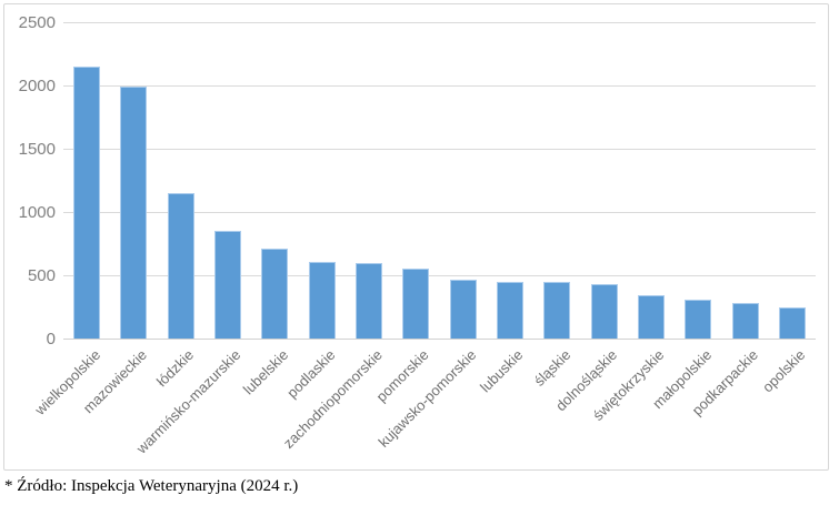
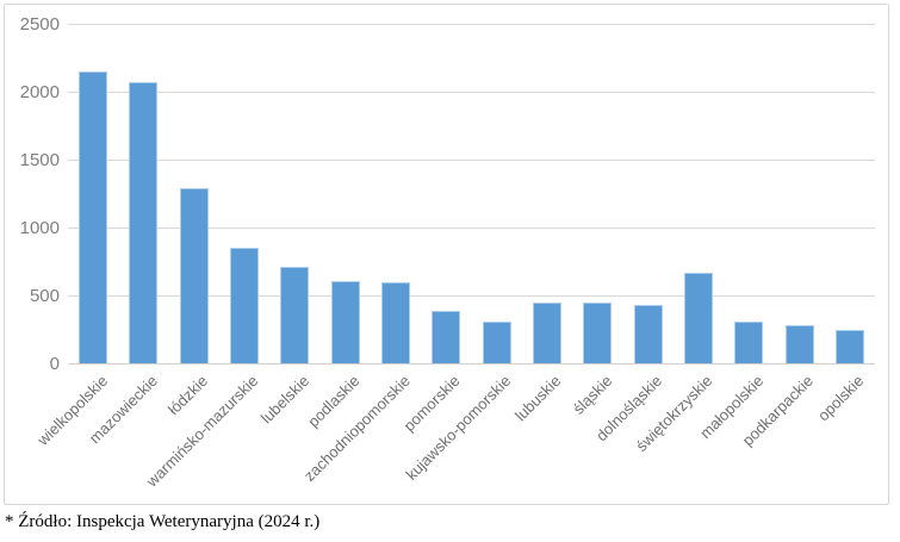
mazowieckie: 1990 -> 2070
łódzkie: 1150 -> 1290
pomorskie: 560 -> 390
kujawsko-pomorskie: 460 -> 310
świętokrzyskie: 340 -> 670
